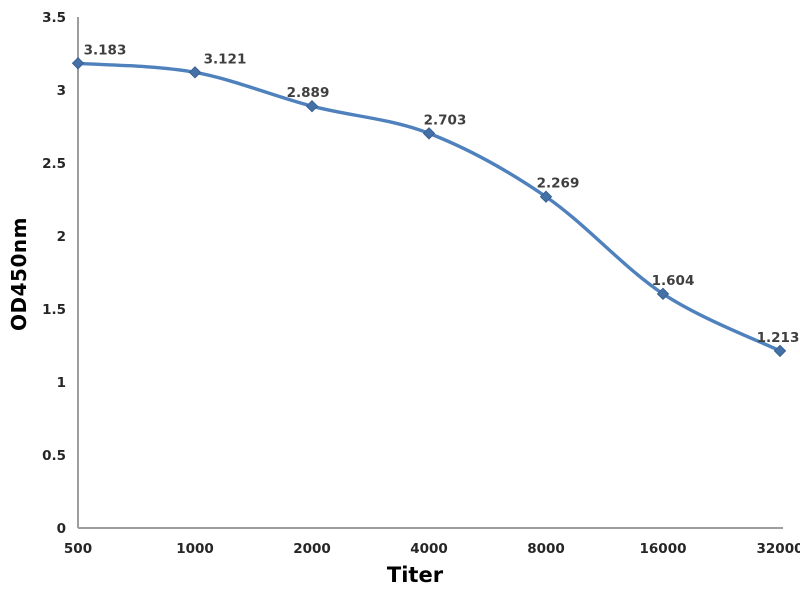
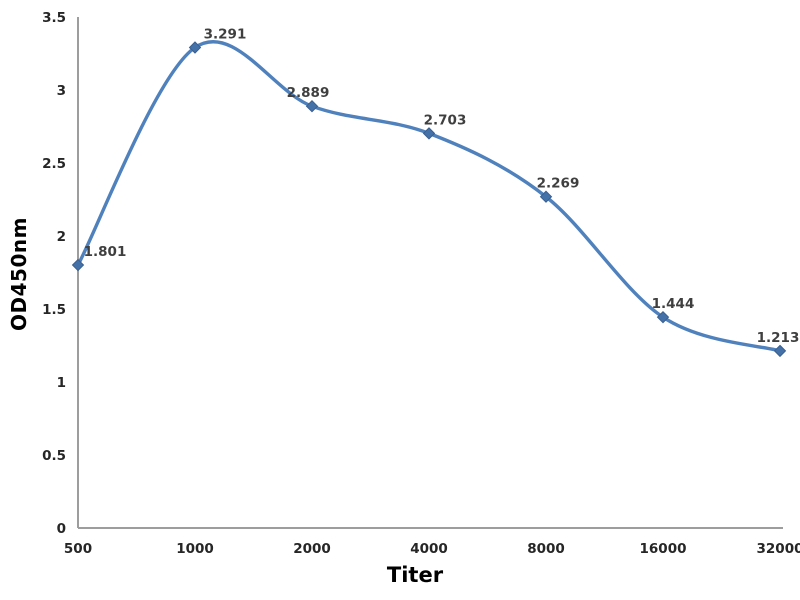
500: 3.183 -> 1.801
1000: 3.121 -> 3.291
16000: 1.604 -> 1.444
